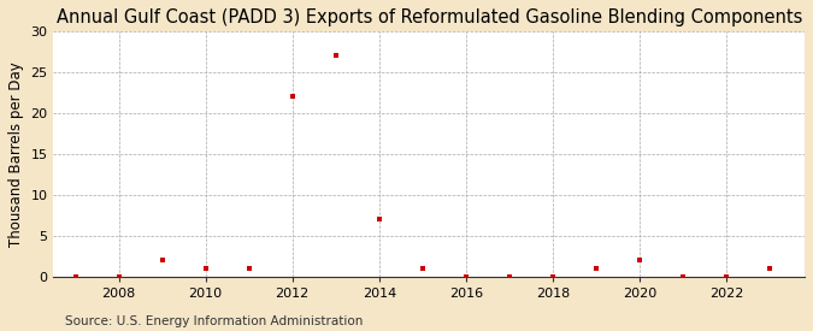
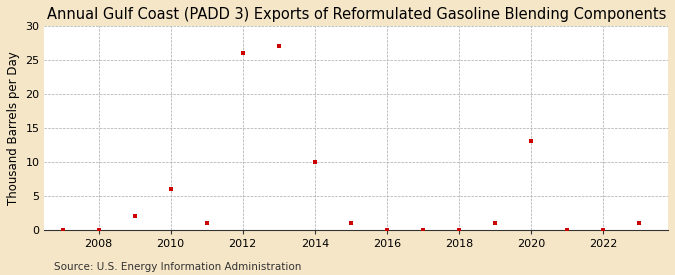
2010: 1 -> 6
2012: 22 -> 26
2014: 7 -> 10
2020: 2 -> 13
